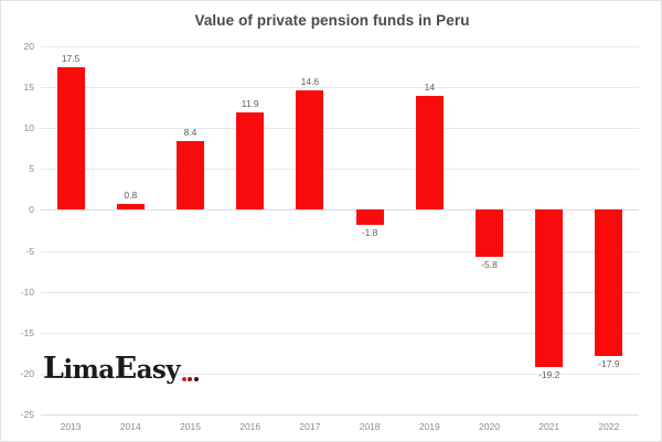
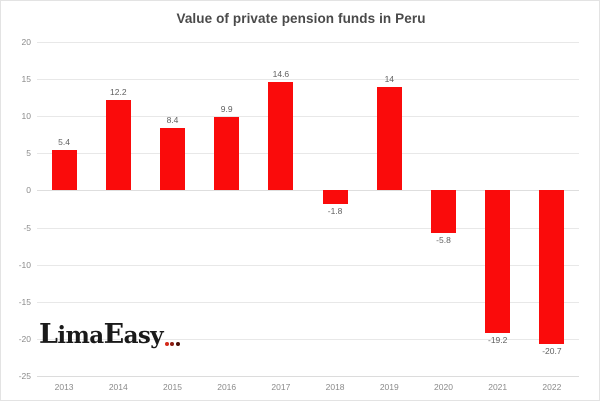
2013: 17.5 -> 5.4
2014: 0.8 -> 12.2
2016: 11.9 -> 9.9
2022: -17.9 -> -20.7
